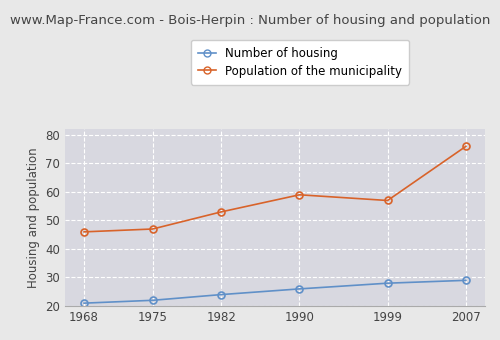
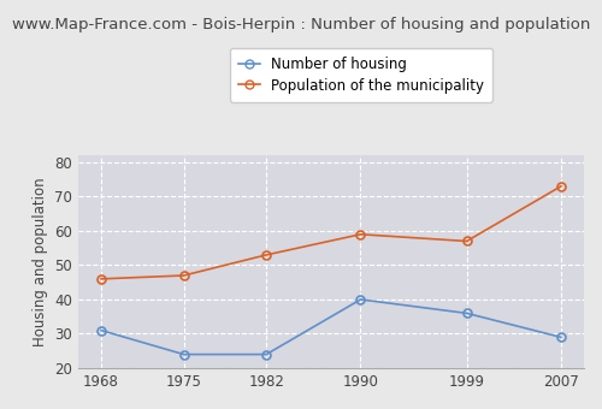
Number of housing/1968: 21 -> 31
Number of housing/1975: 22 -> 24
Number of housing/1990: 26 -> 40
Number of housing/1999: 28 -> 36
Population of the municipality/2007: 76 -> 73
